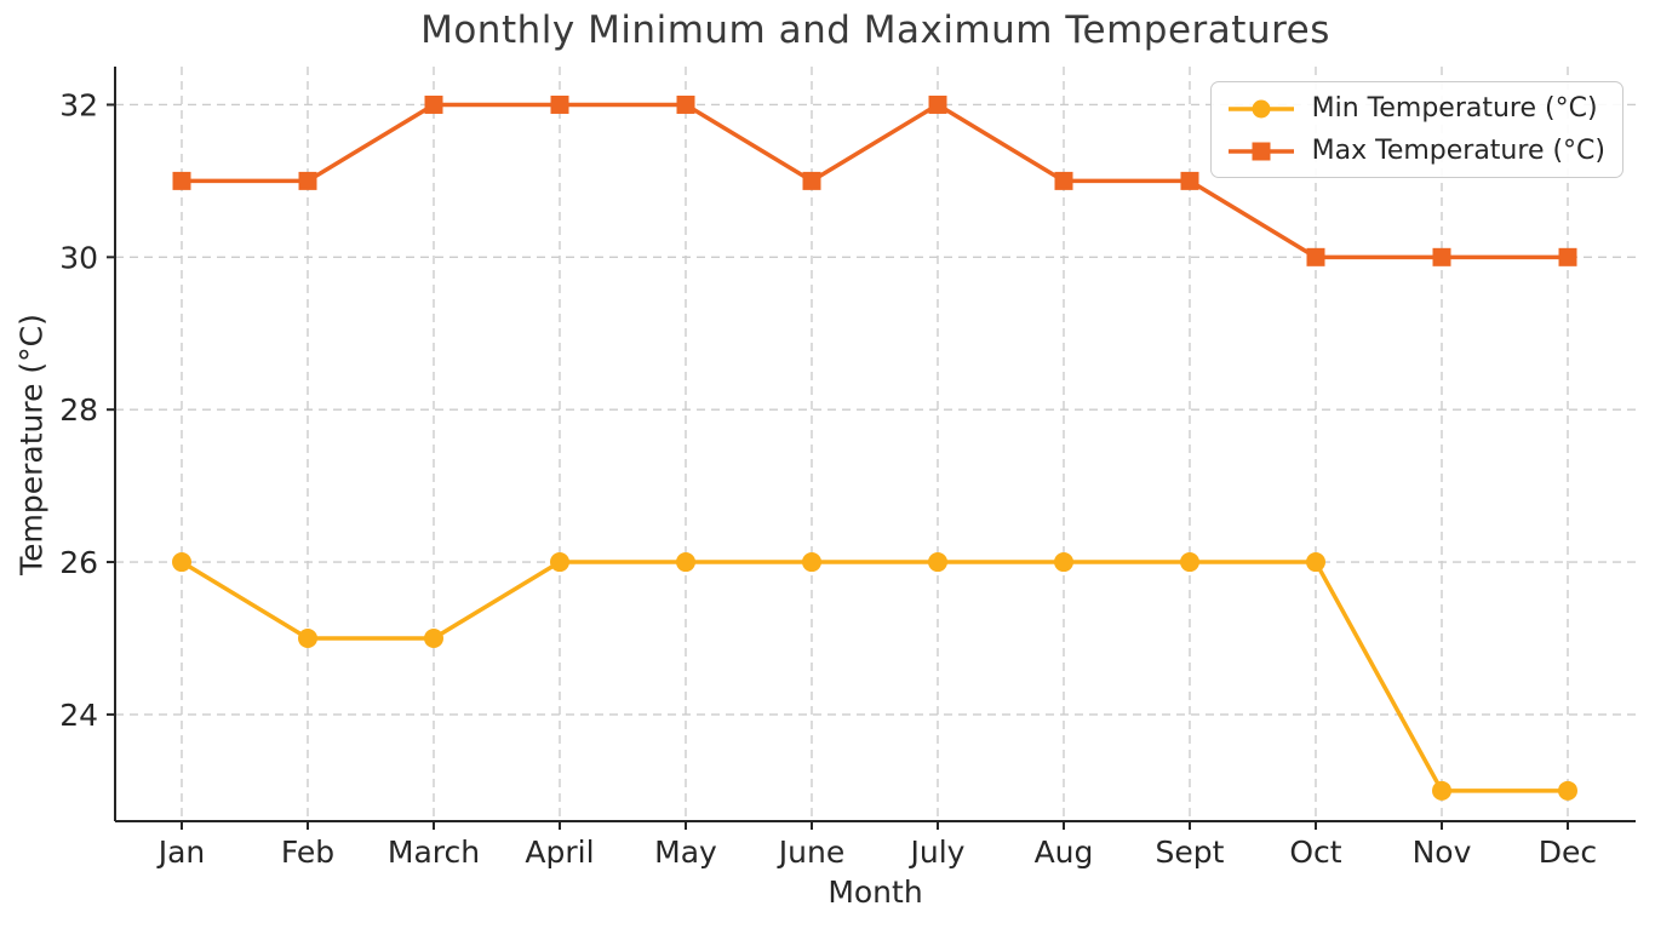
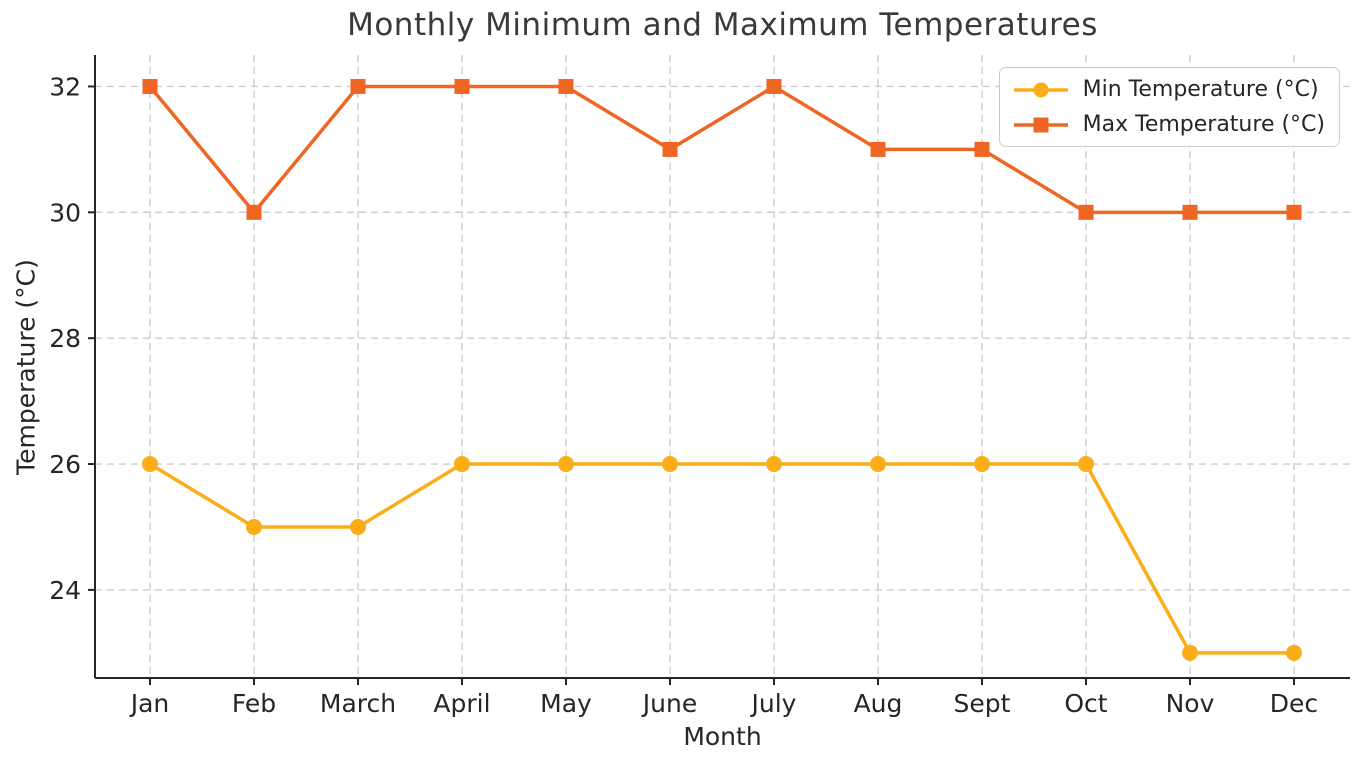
Max Temperature (°C)/Jan: 31 -> 32
Max Temperature (°C)/Feb: 31 -> 30
